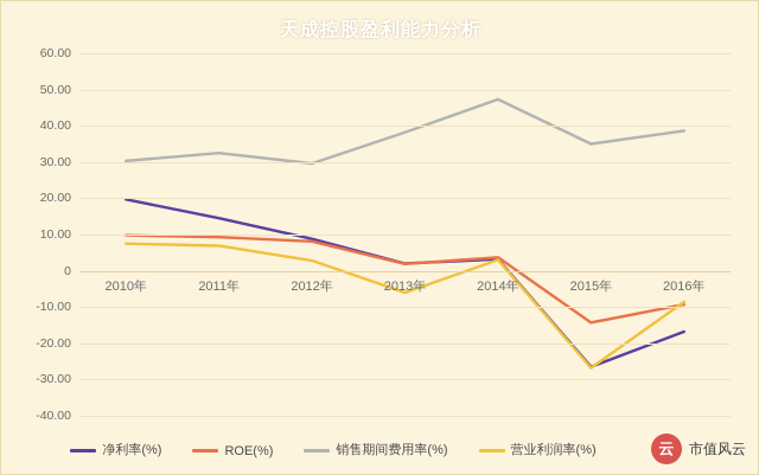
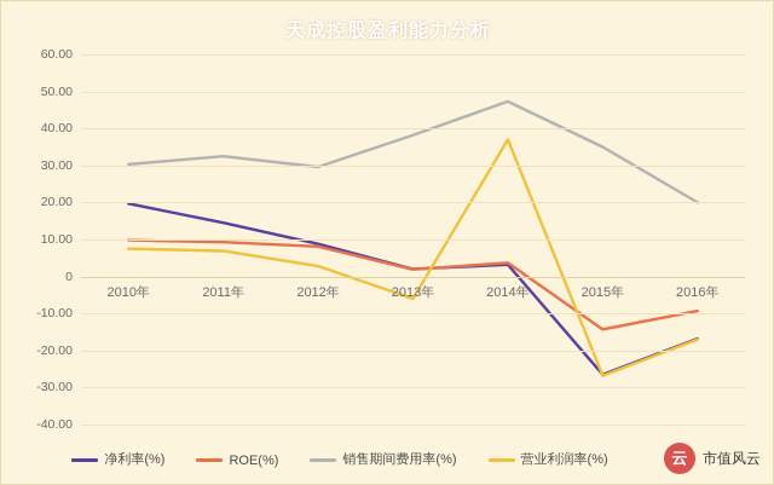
营业利润率(%)/2014年: 3 -> 37
销售期间费用率(%)/2016年: 39 -> 20
营业利润率(%)/2016年: -9 -> -17
